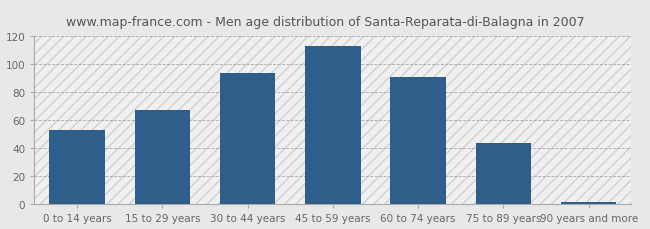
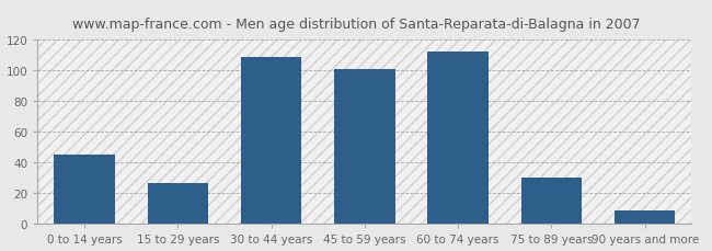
0 to 14 years: 53 -> 45
15 to 29 years: 67 -> 27
30 to 44 years: 94 -> 109
45 to 59 years: 113 -> 101
60 to 74 years: 91 -> 112
75 to 89 years: 44 -> 30
90 years and more: 2 -> 9
